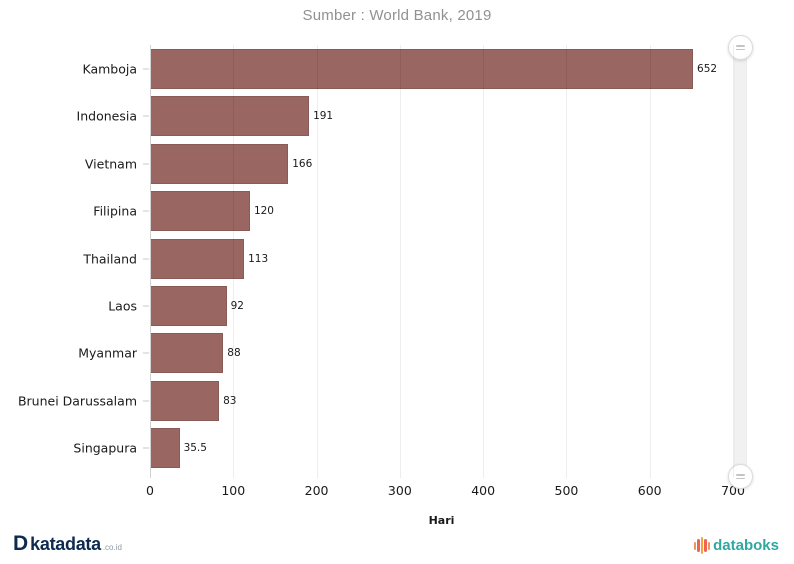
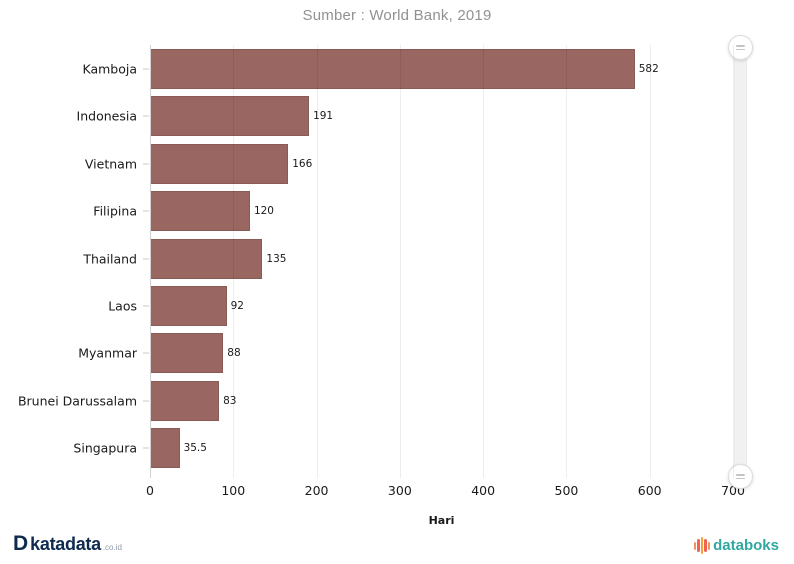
Kamboja: 652 -> 582
Thailand: 113 -> 135
